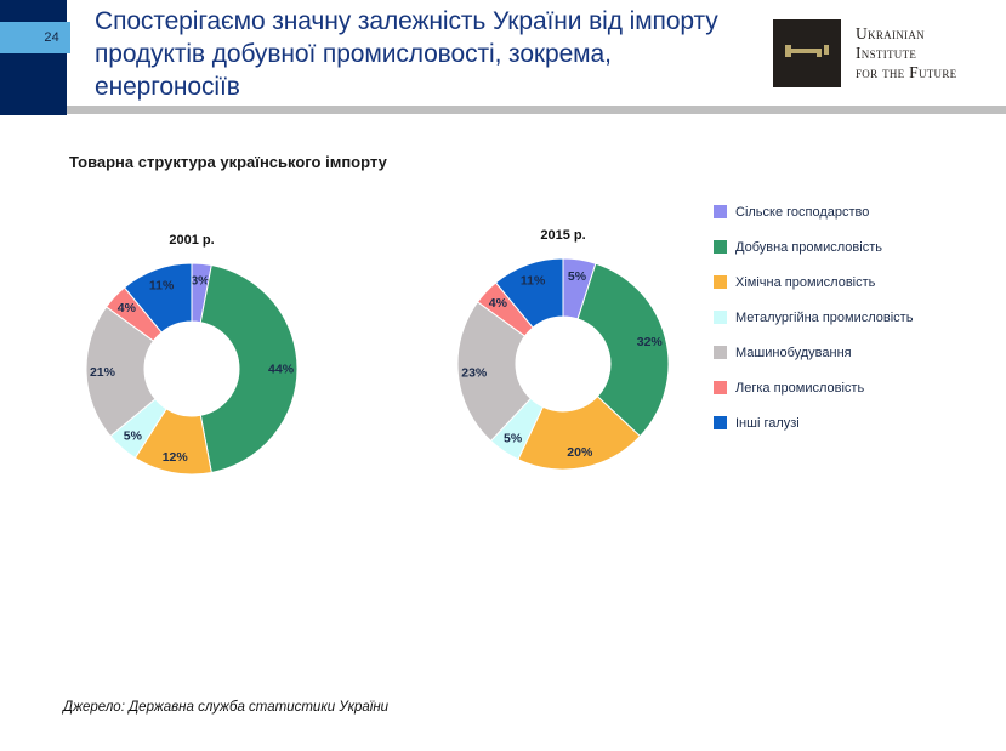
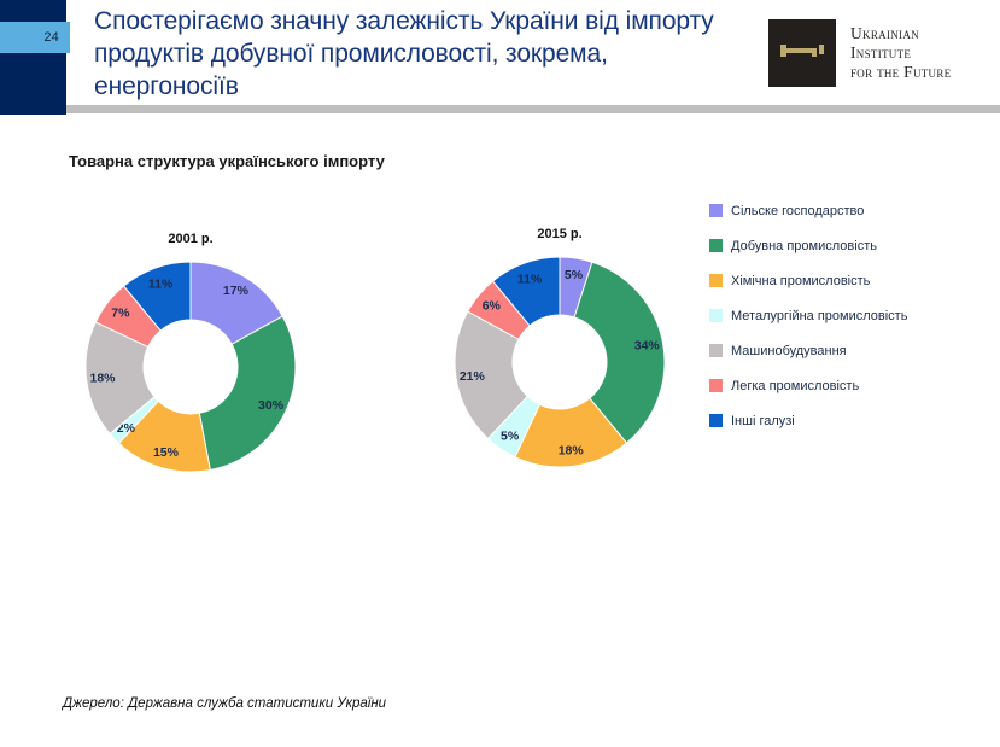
2001 р./Сільске господарство: 3% -> 17%
2001 р./Добувна промисловість: 44% -> 30%
2001 р./Хімічна промисловість: 12% -> 15%
2001 р./Металургійна промисловість: 5% -> 2%
2001 р./Машинобудування: 21% -> 18%
2001 р./Легка промисловість: 4% -> 7%
2015 р./Добувна промисловість: 32% -> 34%
2015 р./Хімічна промисловість: 20% -> 18%
2015 р./Машинобудування: 23% -> 21%
2015 р./Легка промисловість: 4% -> 6%
